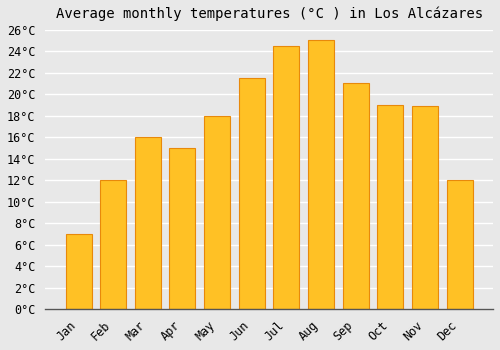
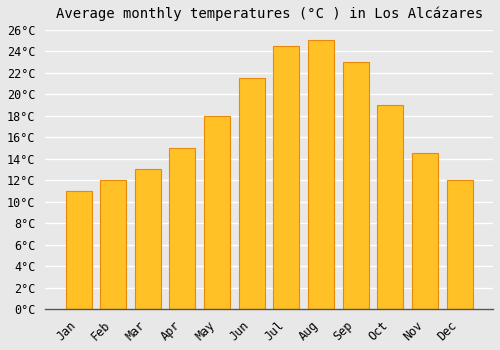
Jan: 7.0°C -> 11.0°C
Mar: 16.0°C -> 13.0°C
Sep: 21.0°C -> 23.0°C
Nov: 18.9°C -> 14.5°C
